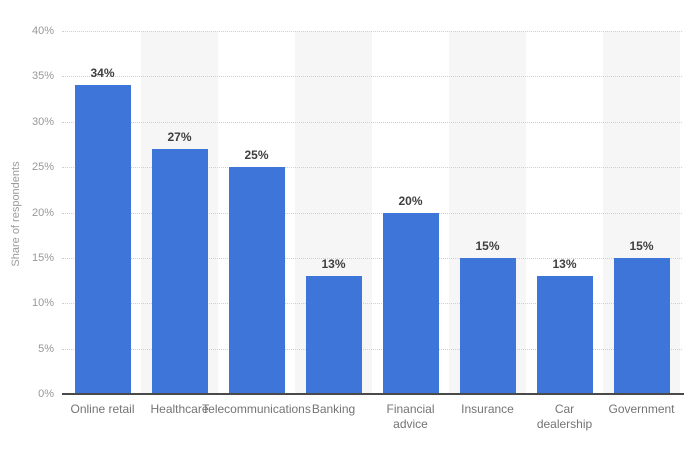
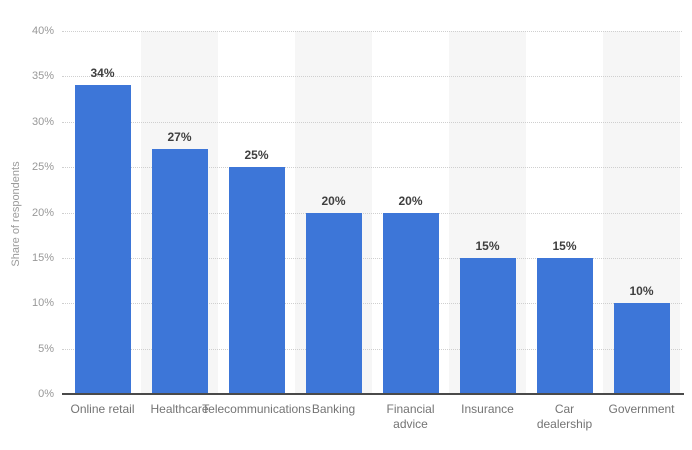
Banking: 13% -> 20%
Car dealership: 13% -> 15%
Government: 15% -> 10%
